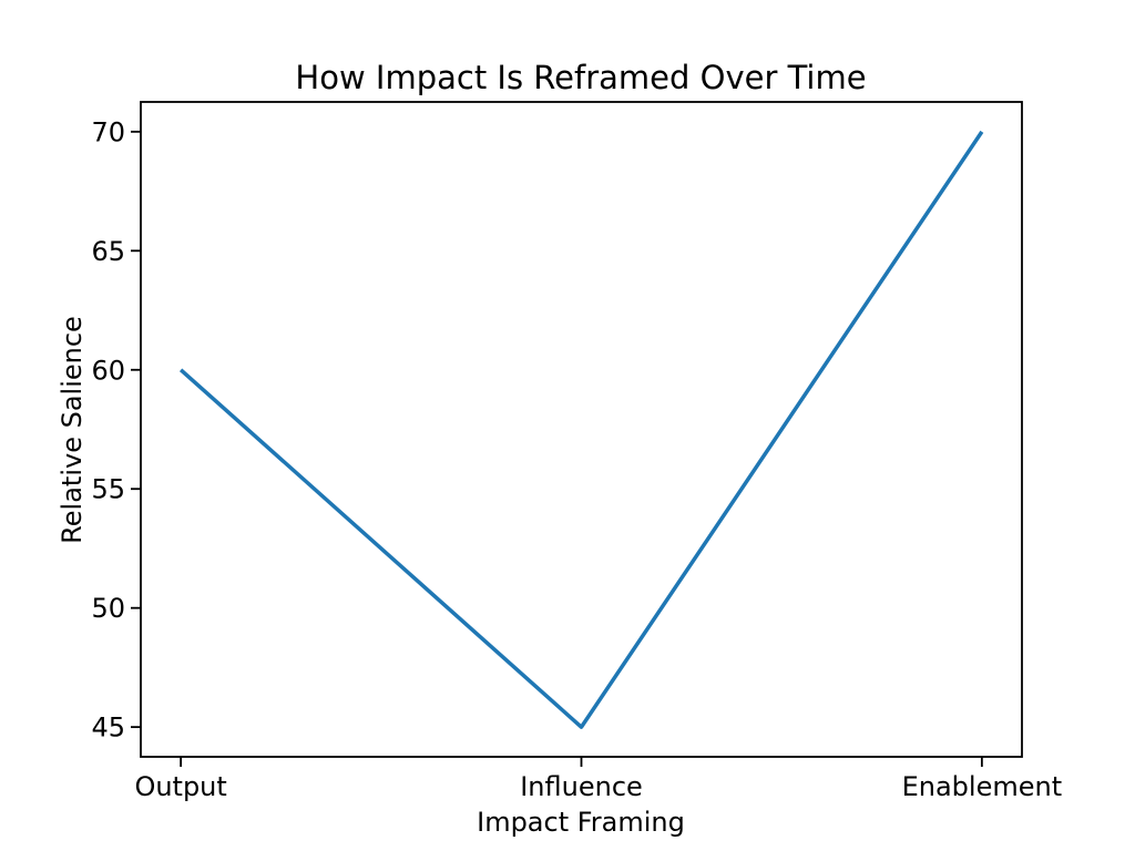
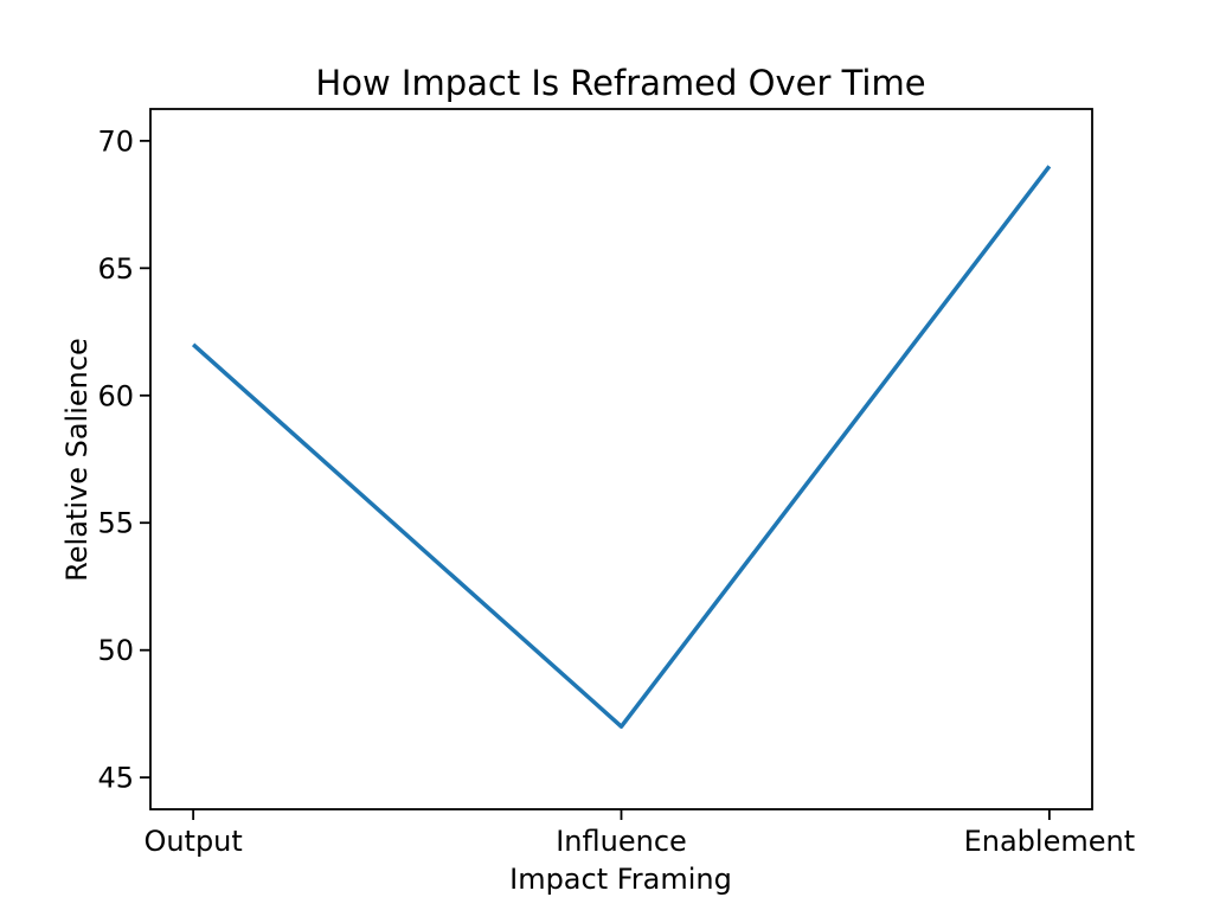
Output: 60 -> 62
Influence: 45 -> 47
Enablement: 70 -> 69
